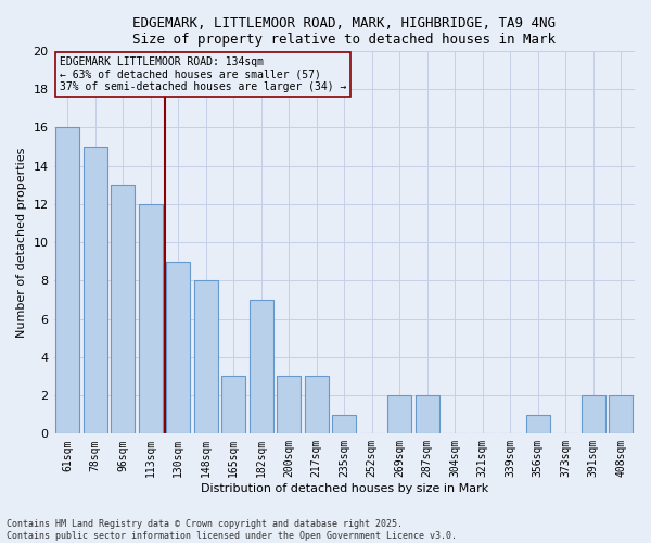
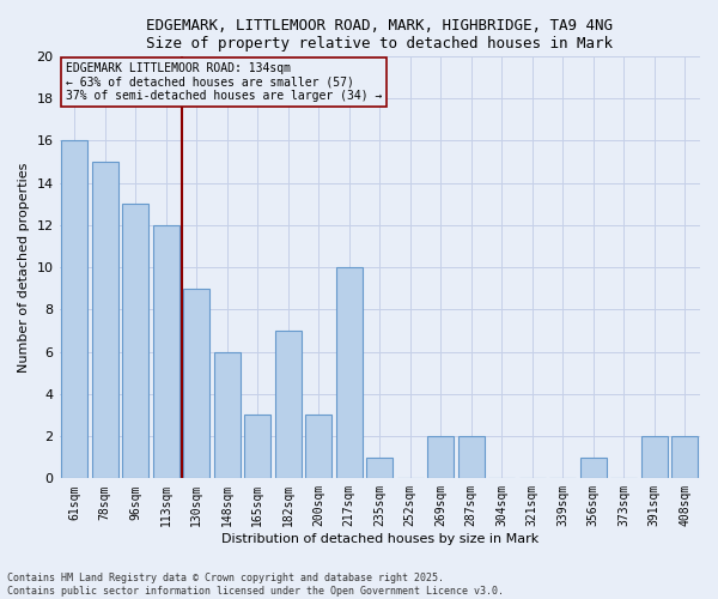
148sqm: 8 -> 6
217sqm: 3 -> 10
